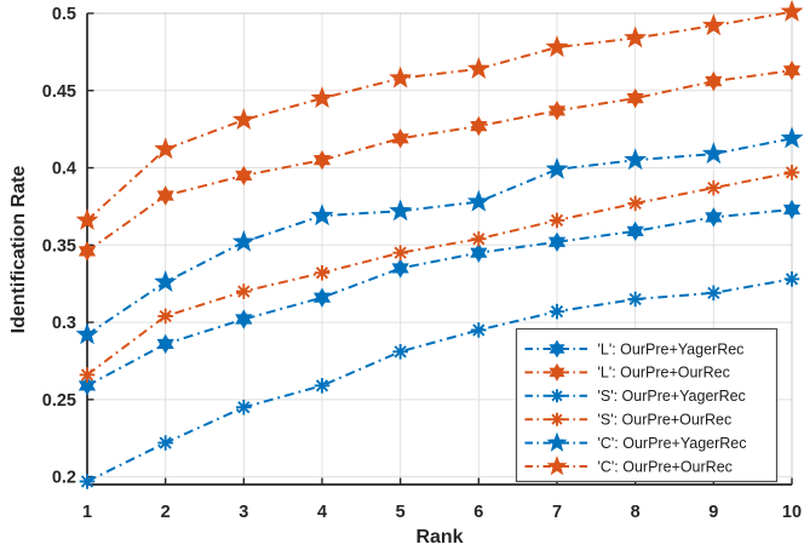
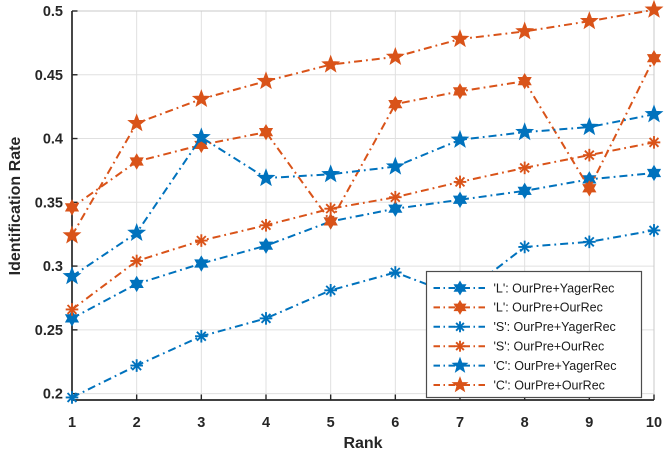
'C': OurPre+OurRec/1: 0.366 -> 0.324
'C': OurPre+YagerRec/3: 0.352 -> 0.401
'L': OurPre+OurRec/5: 0.419 -> 0.335
'S': OurPre+YagerRec/7: 0.307 -> 0.276
'L': OurPre+OurRec/9: 0.456 -> 0.361
